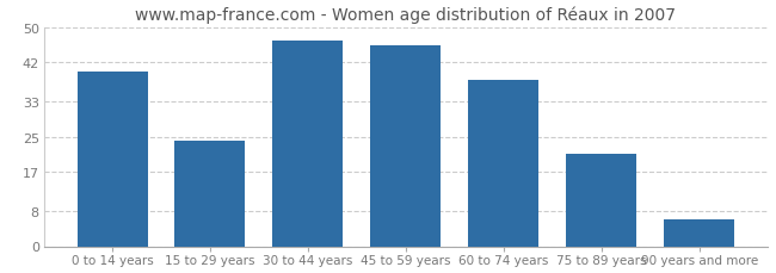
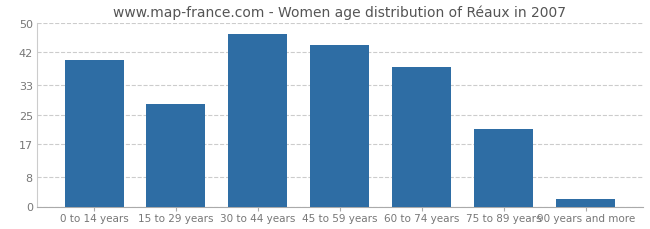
15 to 29 years: 24 -> 28
45 to 59 years: 46 -> 44
90 years and more: 6 -> 2
